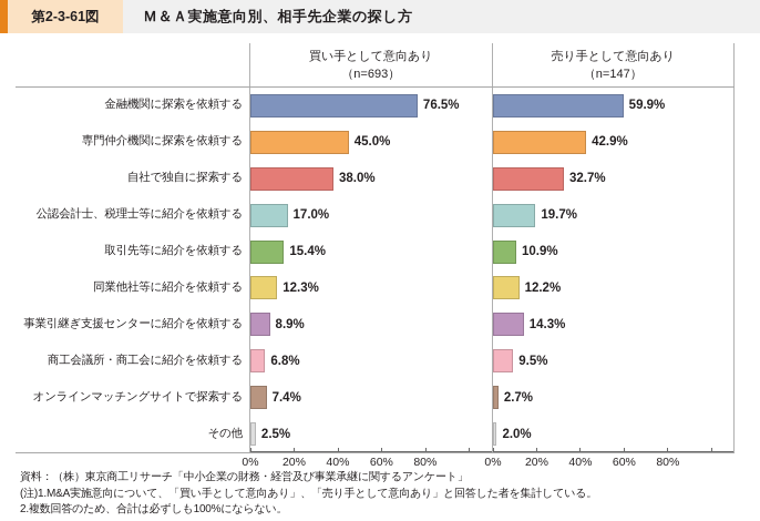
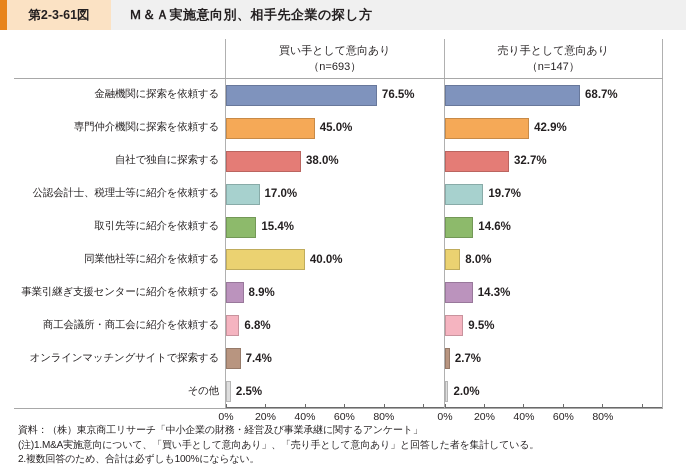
売り手として意向あり/金融機関に探索を依頼する: 59.9% -> 68.7%
売り手として意向あり/取引先等に紹介を依頼する: 10.9% -> 14.6%
買い手として意向あり/同業他社等に紹介を依頼する: 12.3% -> 40.0%
売り手として意向あり/同業他社等に紹介を依頼する: 12.2% -> 8.0%
